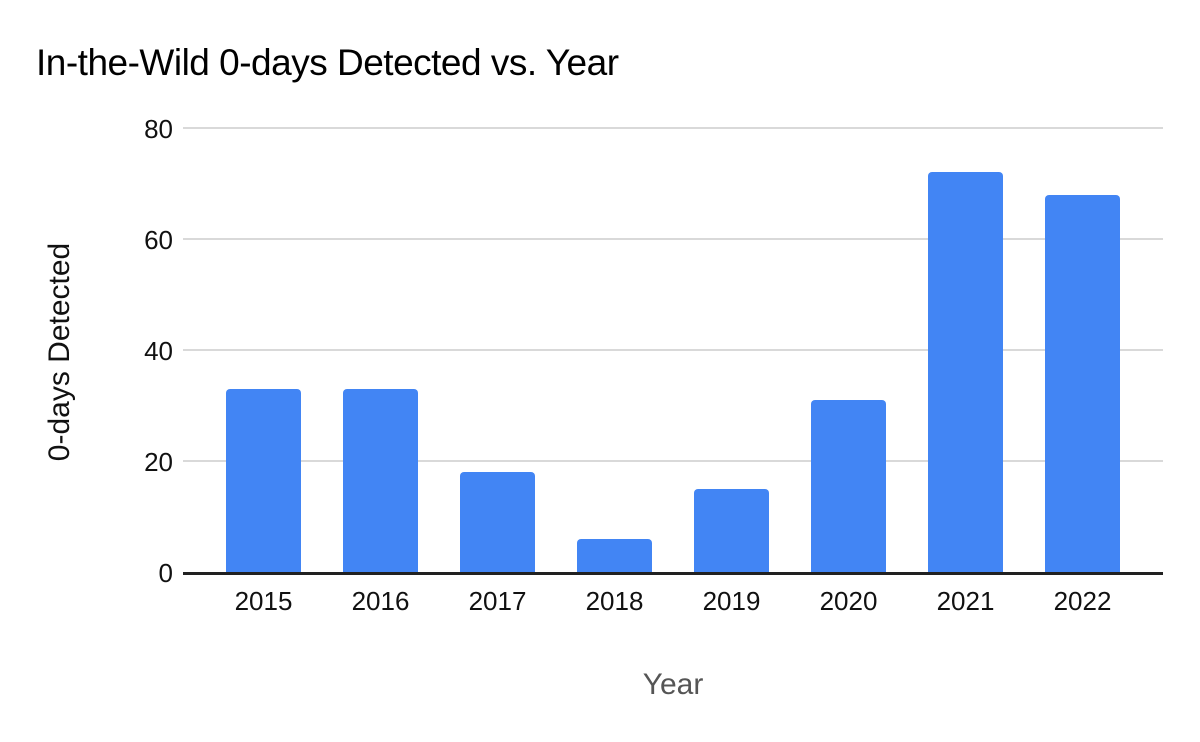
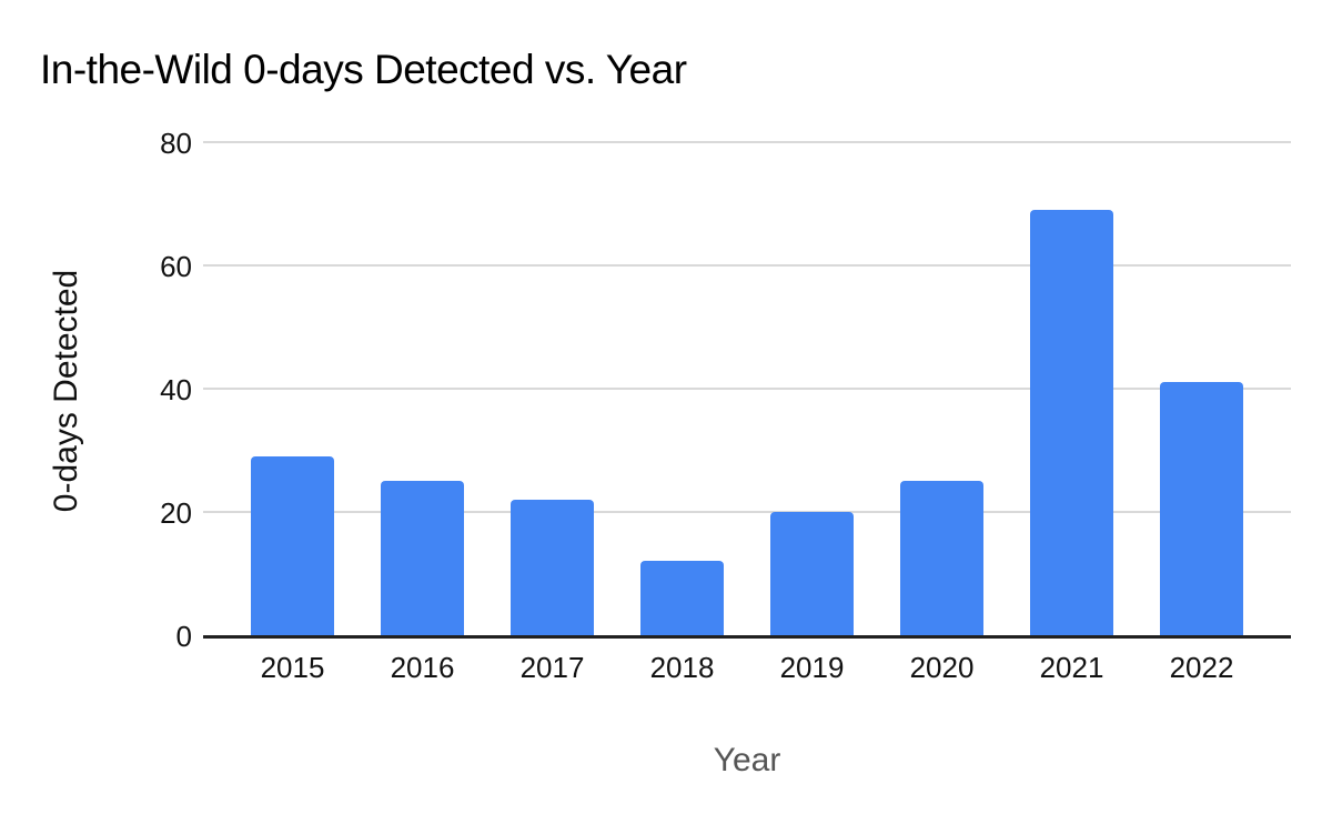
2015: 33 -> 29
2016: 33 -> 25
2017: 18 -> 22
2018: 6 -> 12
2019: 15 -> 20
2020: 31 -> 25
2021: 72 -> 69
2022: 68 -> 41
